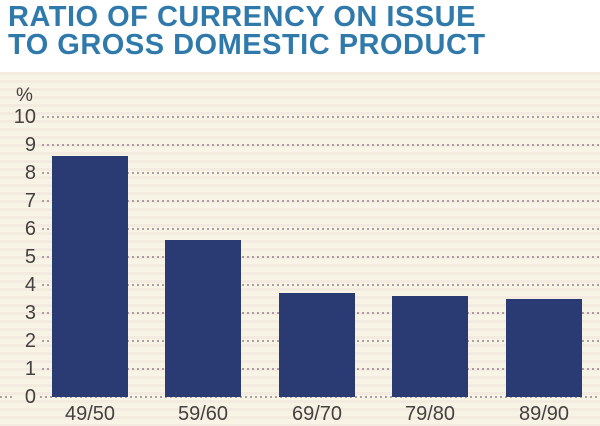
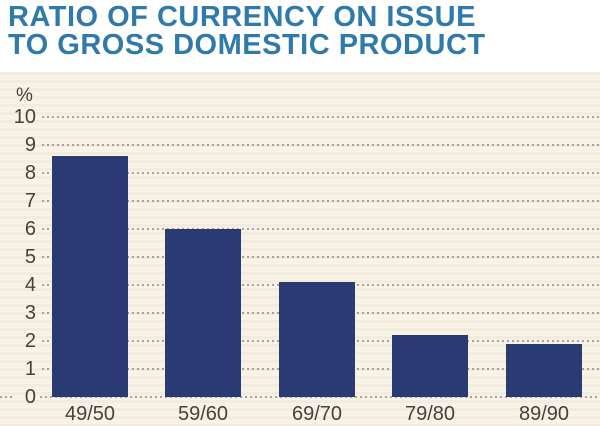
59/60: 5.6 -> 6.0
69/70: 3.7 -> 4.1
79/80: 3.6 -> 2.2
89/90: 3.5 -> 1.9
